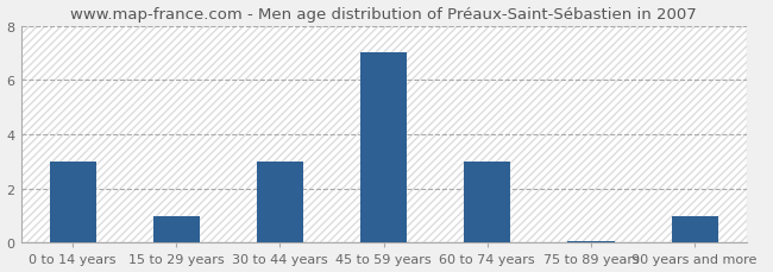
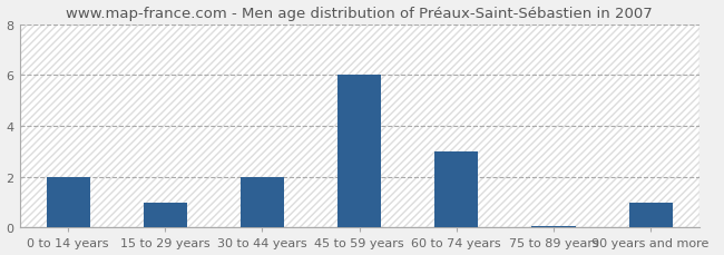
0 to 14 years: 3.00 -> 2.00
30 to 44 years: 3.00 -> 2.00
45 to 59 years: 7.00 -> 6.00
